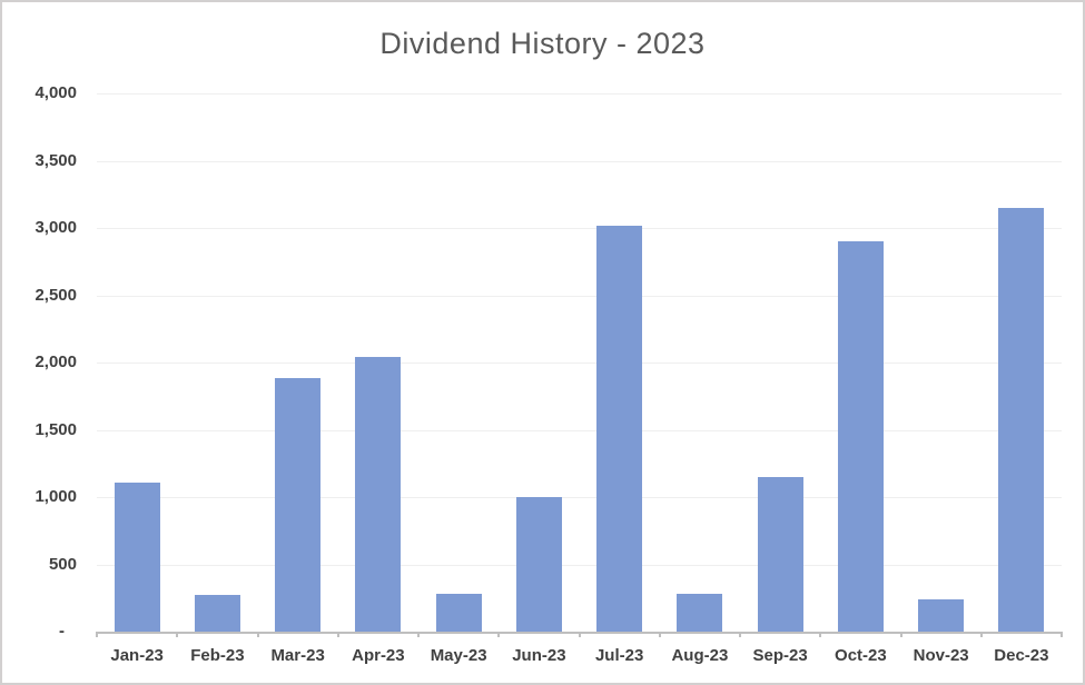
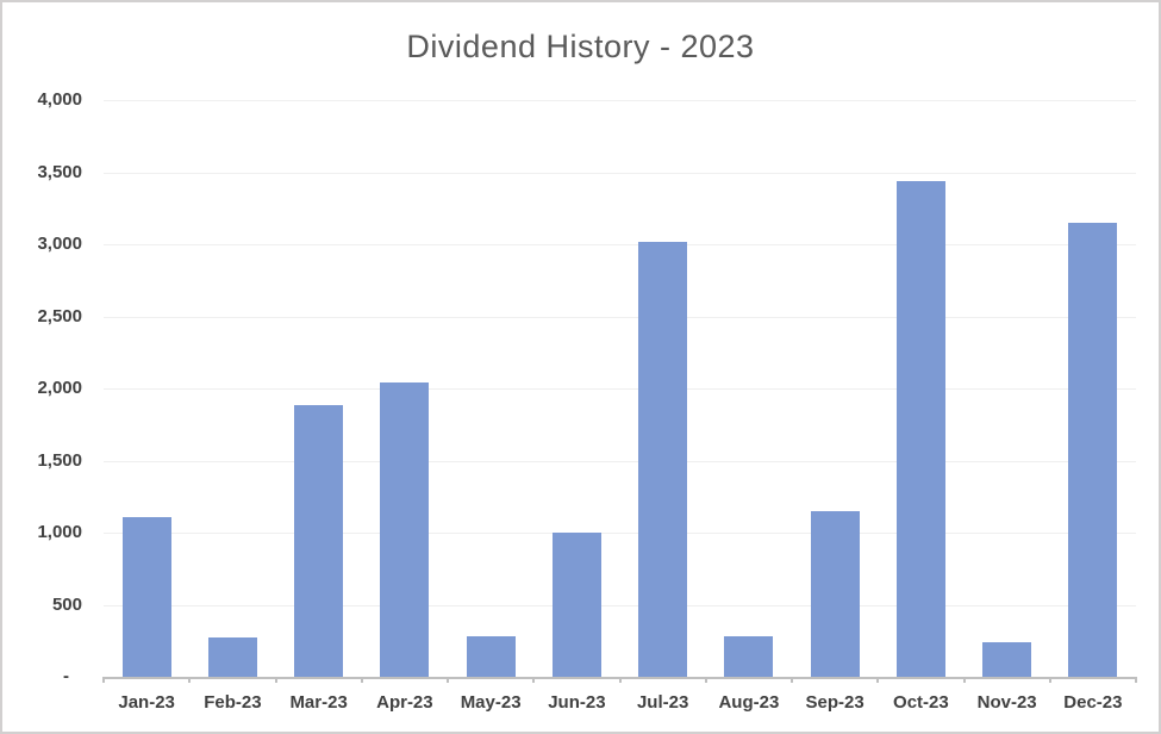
Oct-23: 2900 -> 3440
